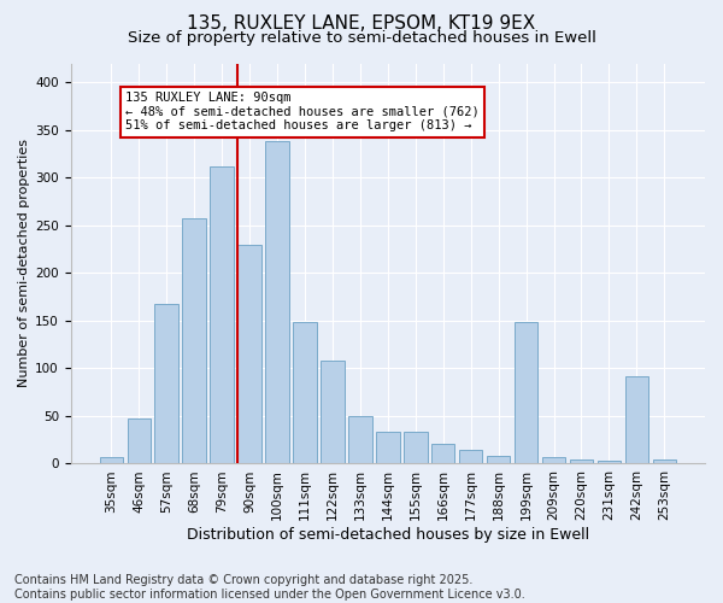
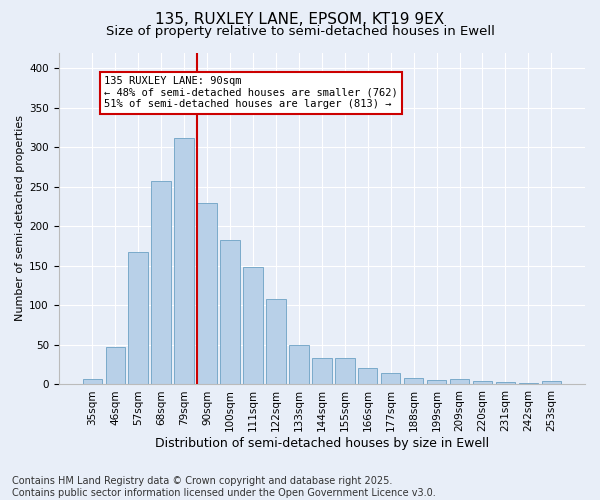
100sqm: 338 -> 183
199sqm: 148 -> 6
242sqm: 92 -> 2
